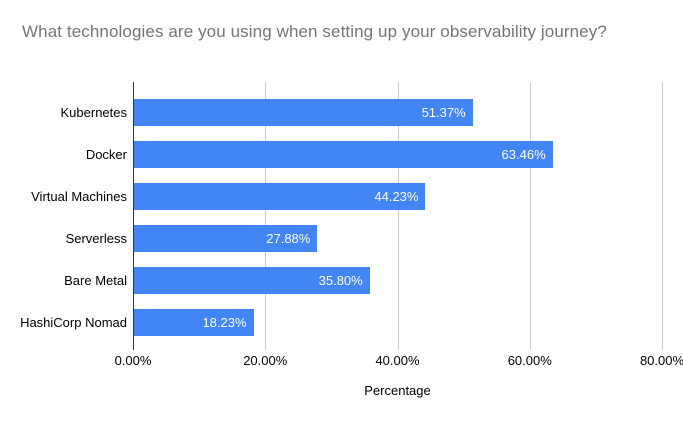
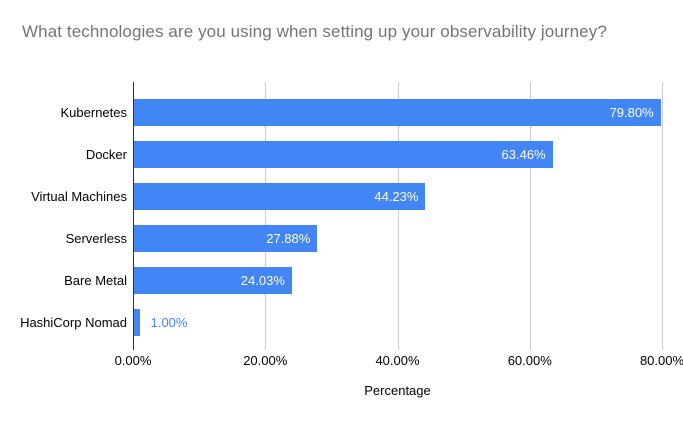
Kubernetes: 51.37% -> 79.80%
Bare Metal: 35.80% -> 24.03%
HashiCorp Nomad: 18.23% -> 1.00%
